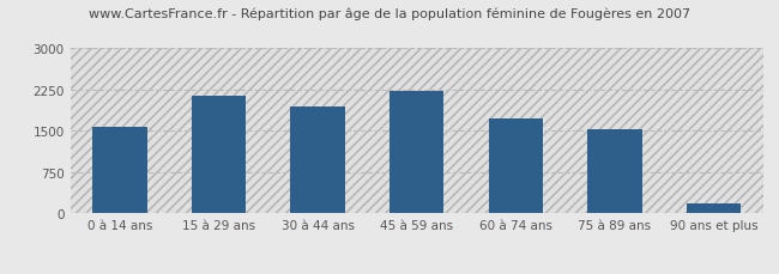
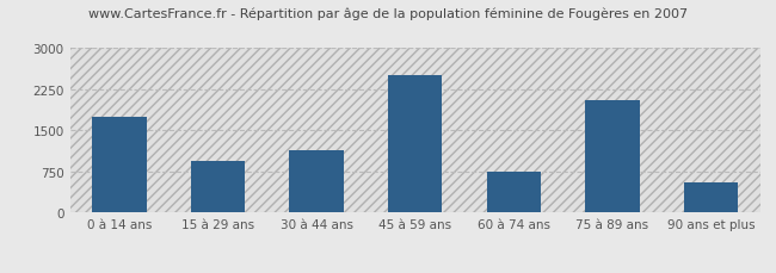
0 à 14 ans: 1580 -> 1750
15 à 29 ans: 2130 -> 950
30 à 44 ans: 1950 -> 1150
45 à 59 ans: 2230 -> 2500
60 à 74 ans: 1720 -> 750
75 à 89 ans: 1530 -> 2050
90 ans et plus: 180 -> 550
